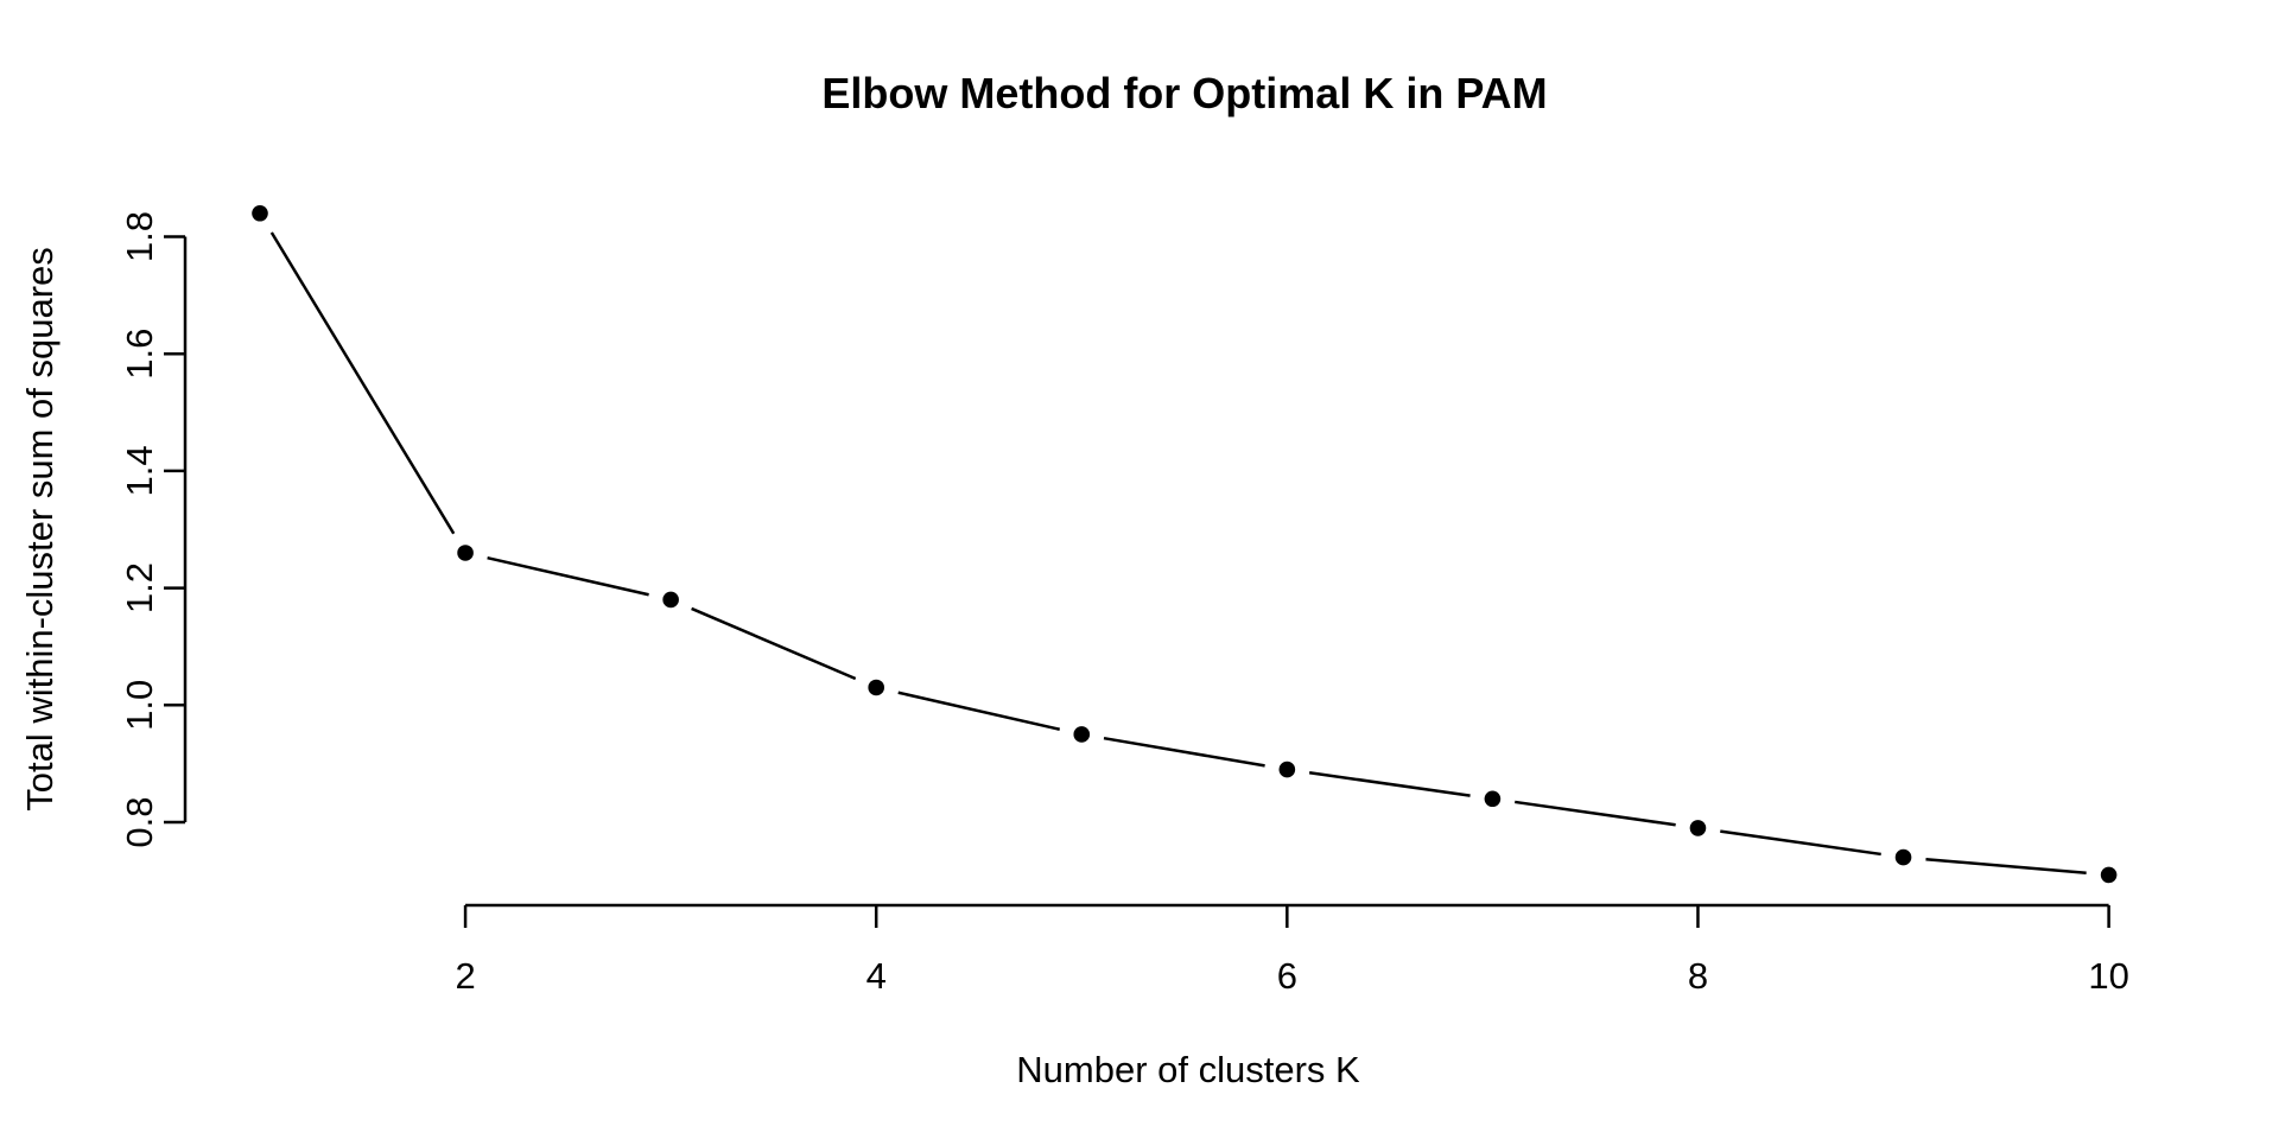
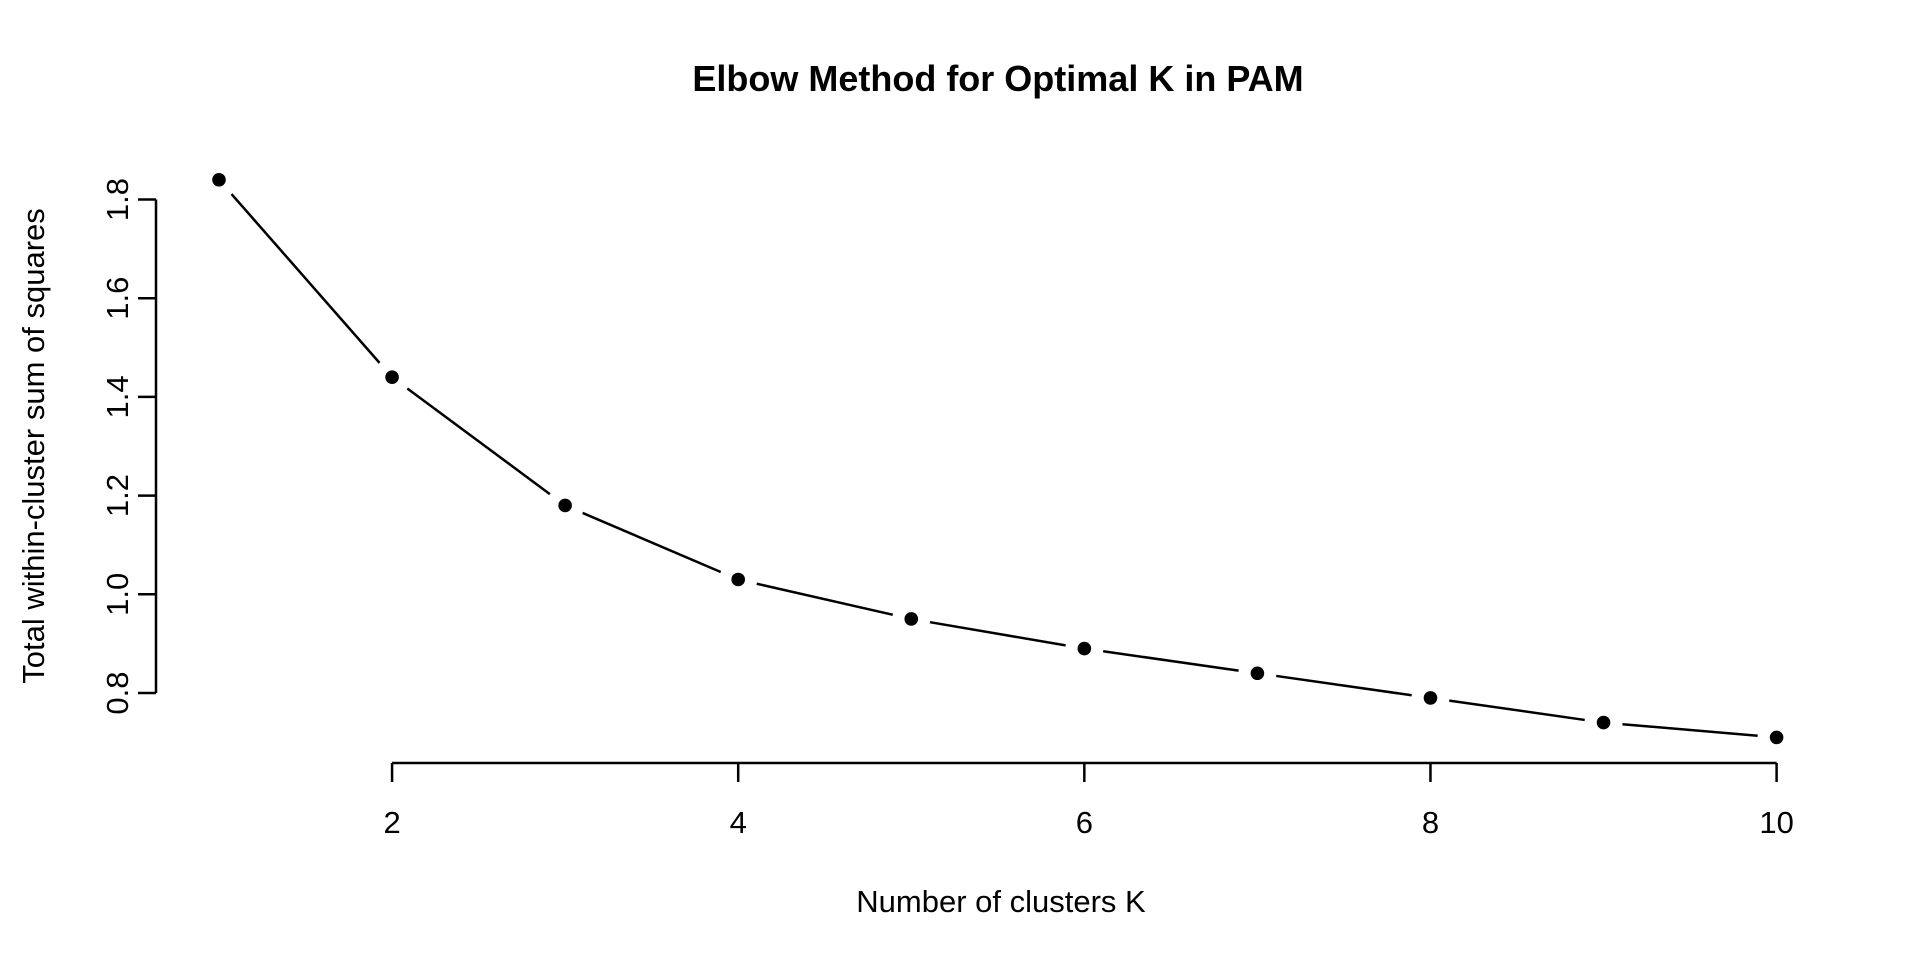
2: 1.26 -> 1.44
